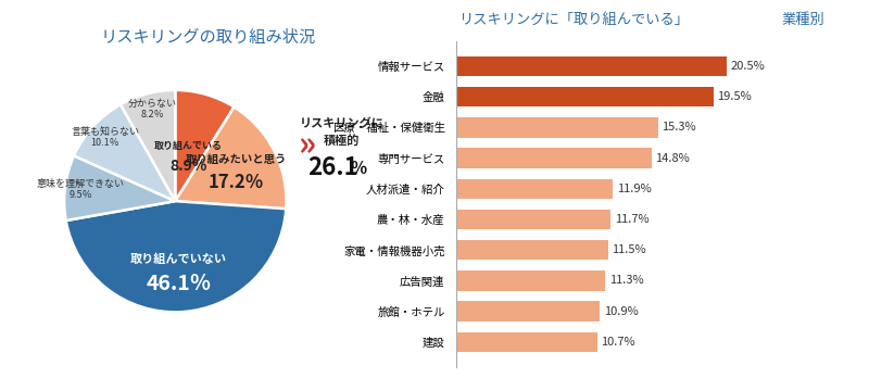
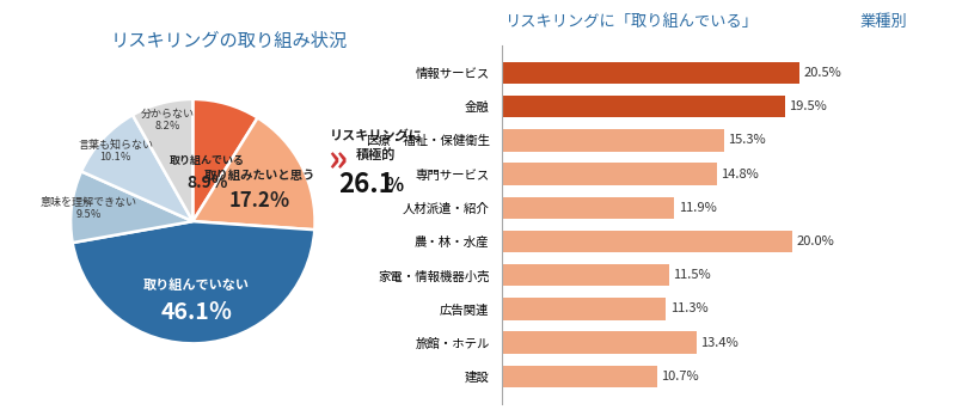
農・林・水産: 11.7% -> 20.0%
旅館・ホテル: 10.9% -> 13.4%
